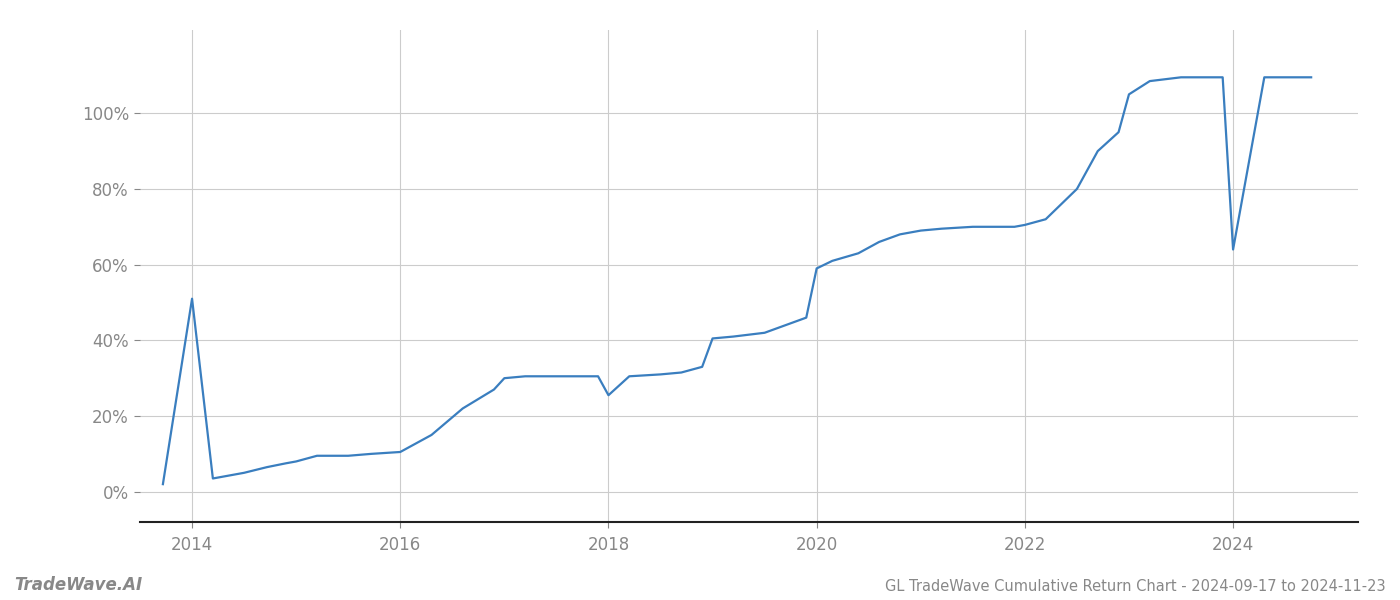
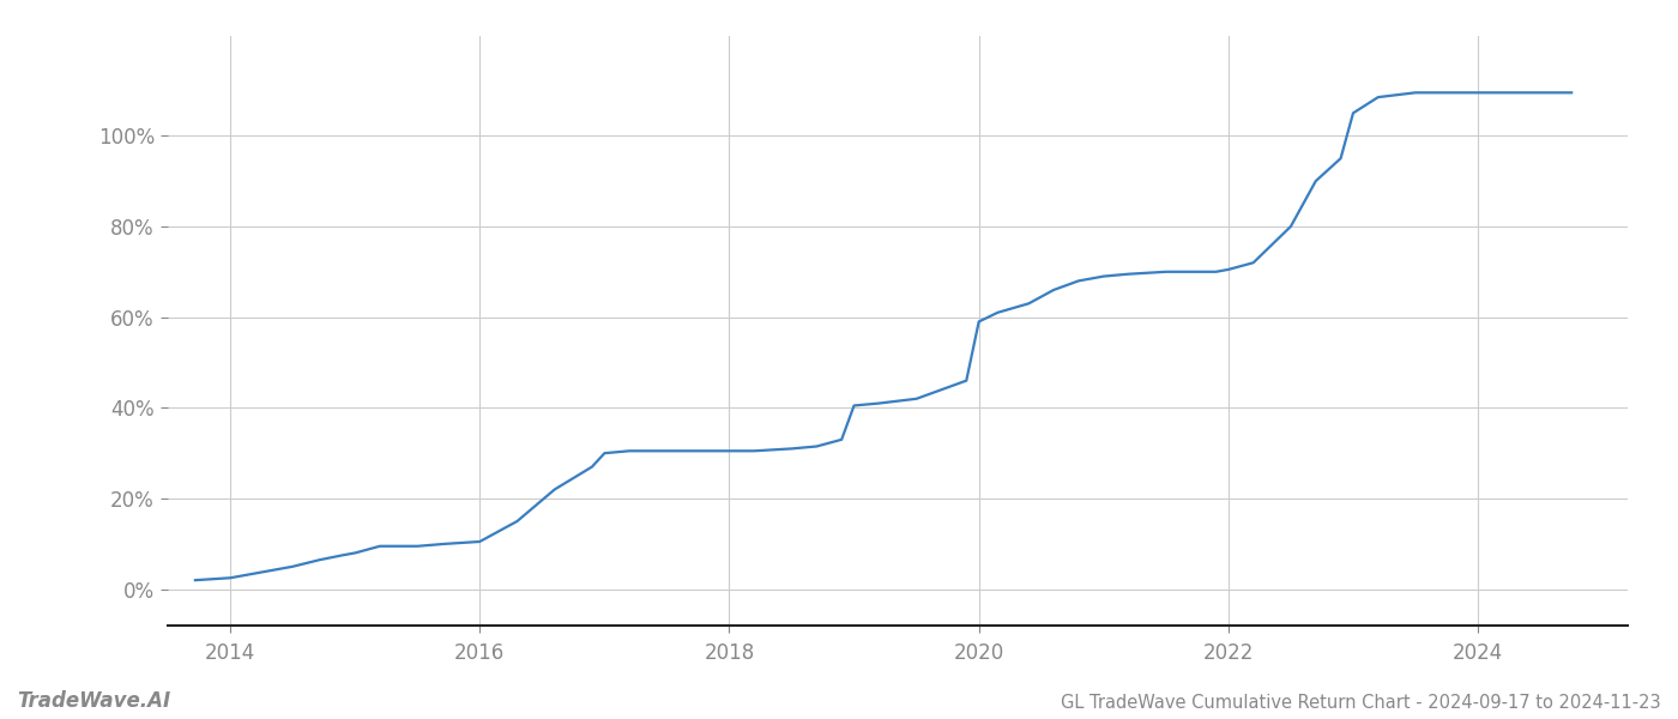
2014: 51.0% -> 2.5%
2018: 25.5% -> 30.5%
2024: 64.0% -> 109.5%
